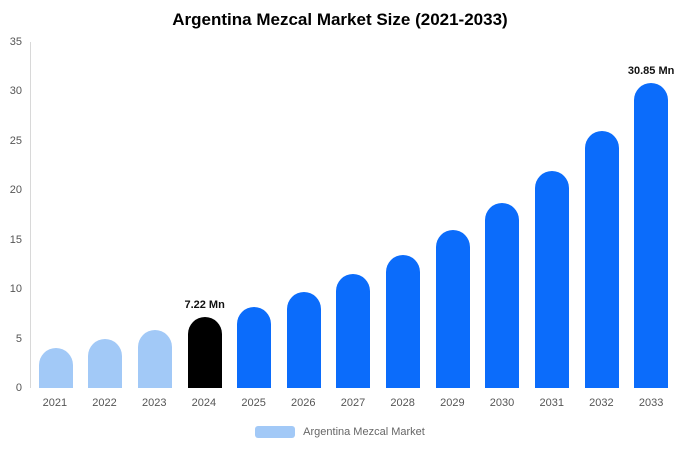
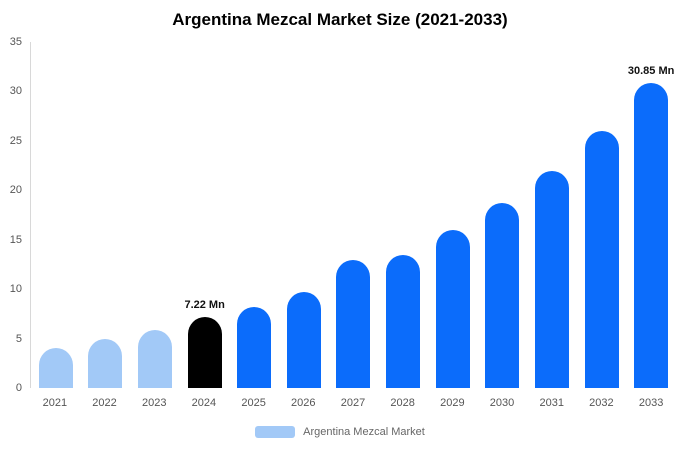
2027: 12 -> 13
